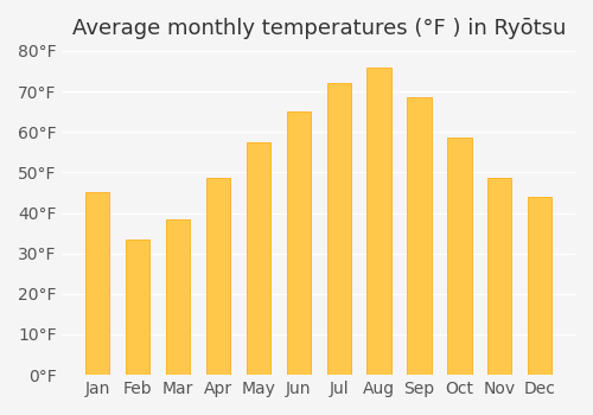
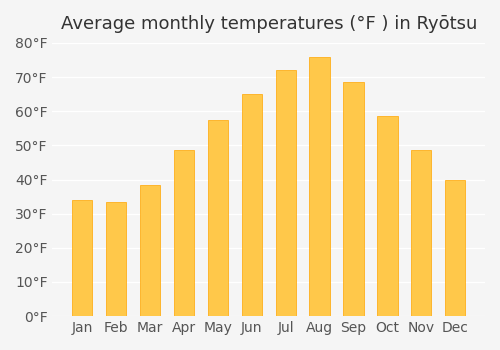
Jan: 45.0°F -> 34.0°F
Dec: 44.0°F -> 40.0°F
